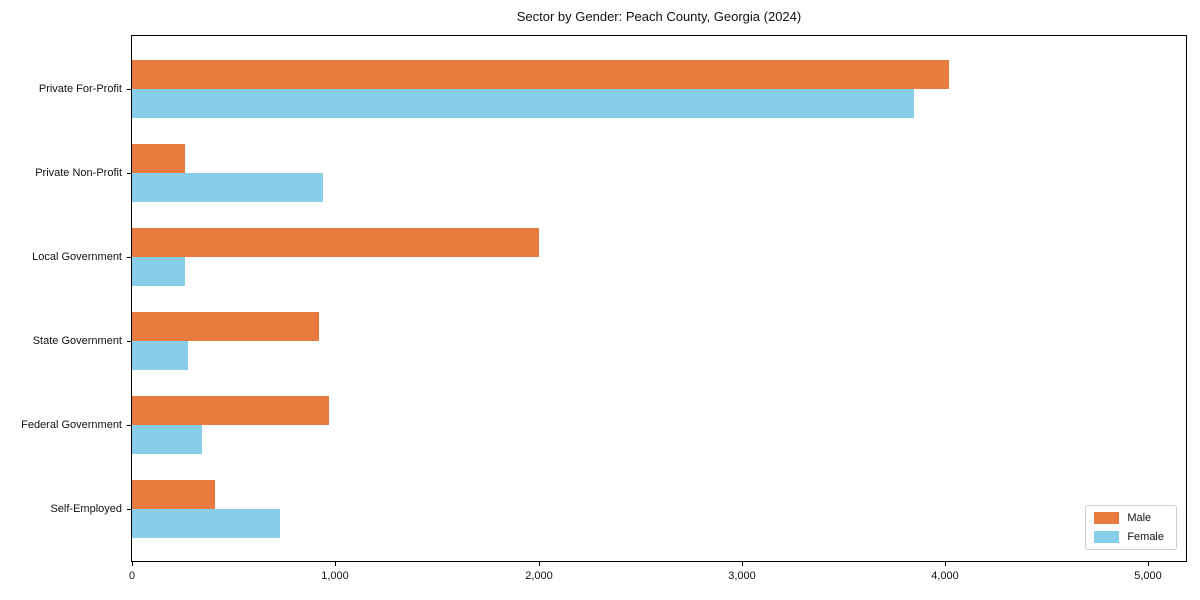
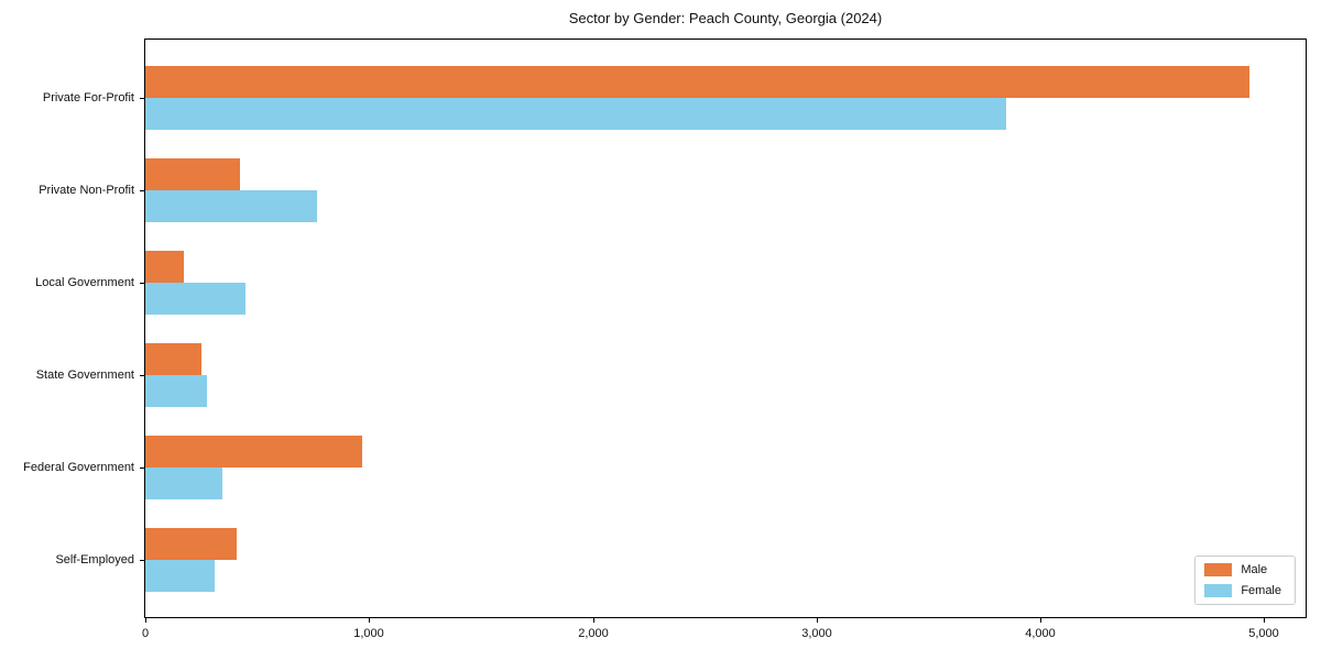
Male/Private For-Profit: 4020 -> 4940
Male/Private Non-Profit: 260 -> 420
Female/Private Non-Profit: 940 -> 770
Male/Local Government: 2000 -> 170
Female/Local Government: 260 -> 450
Male/State Government: 920 -> 250
Female/Self-Employed: 730 -> 310
